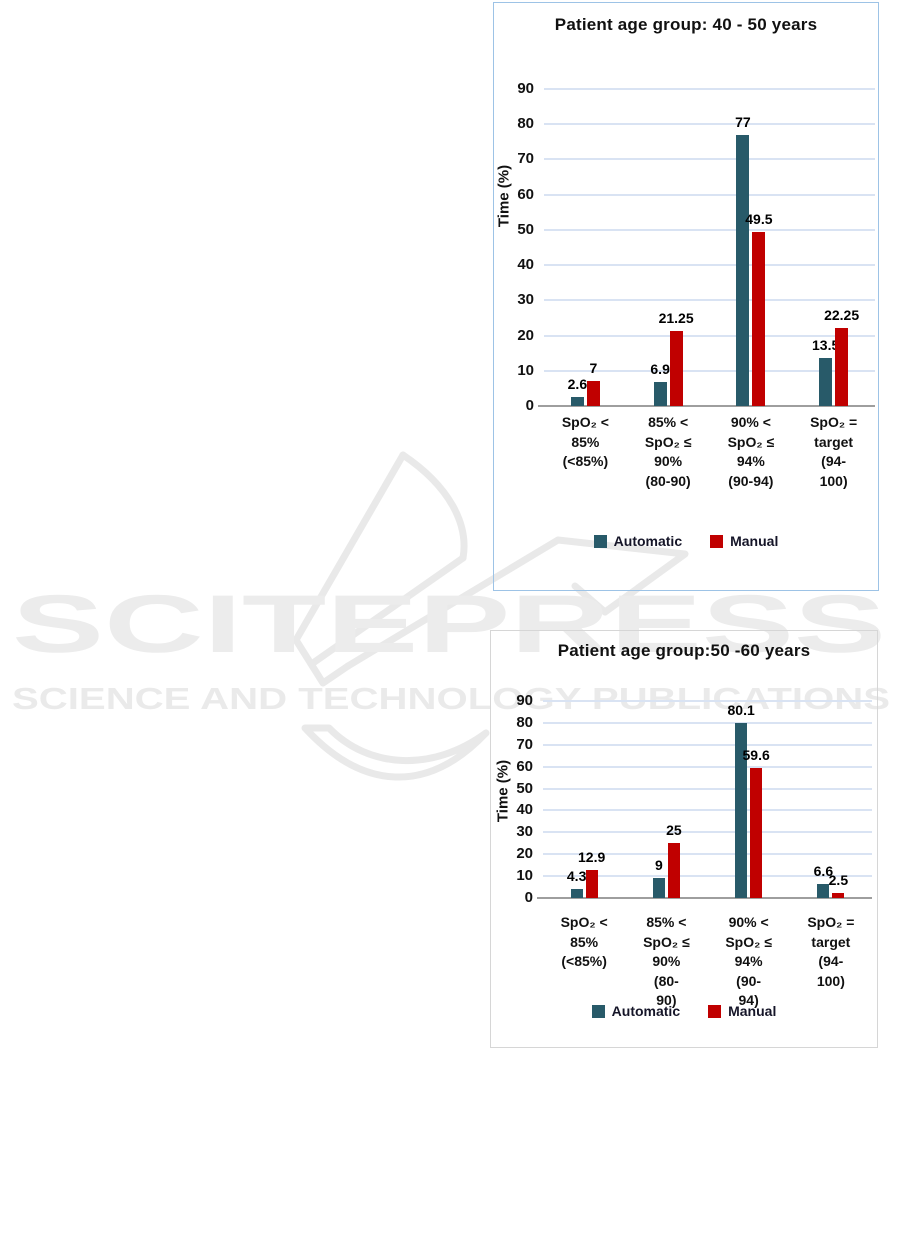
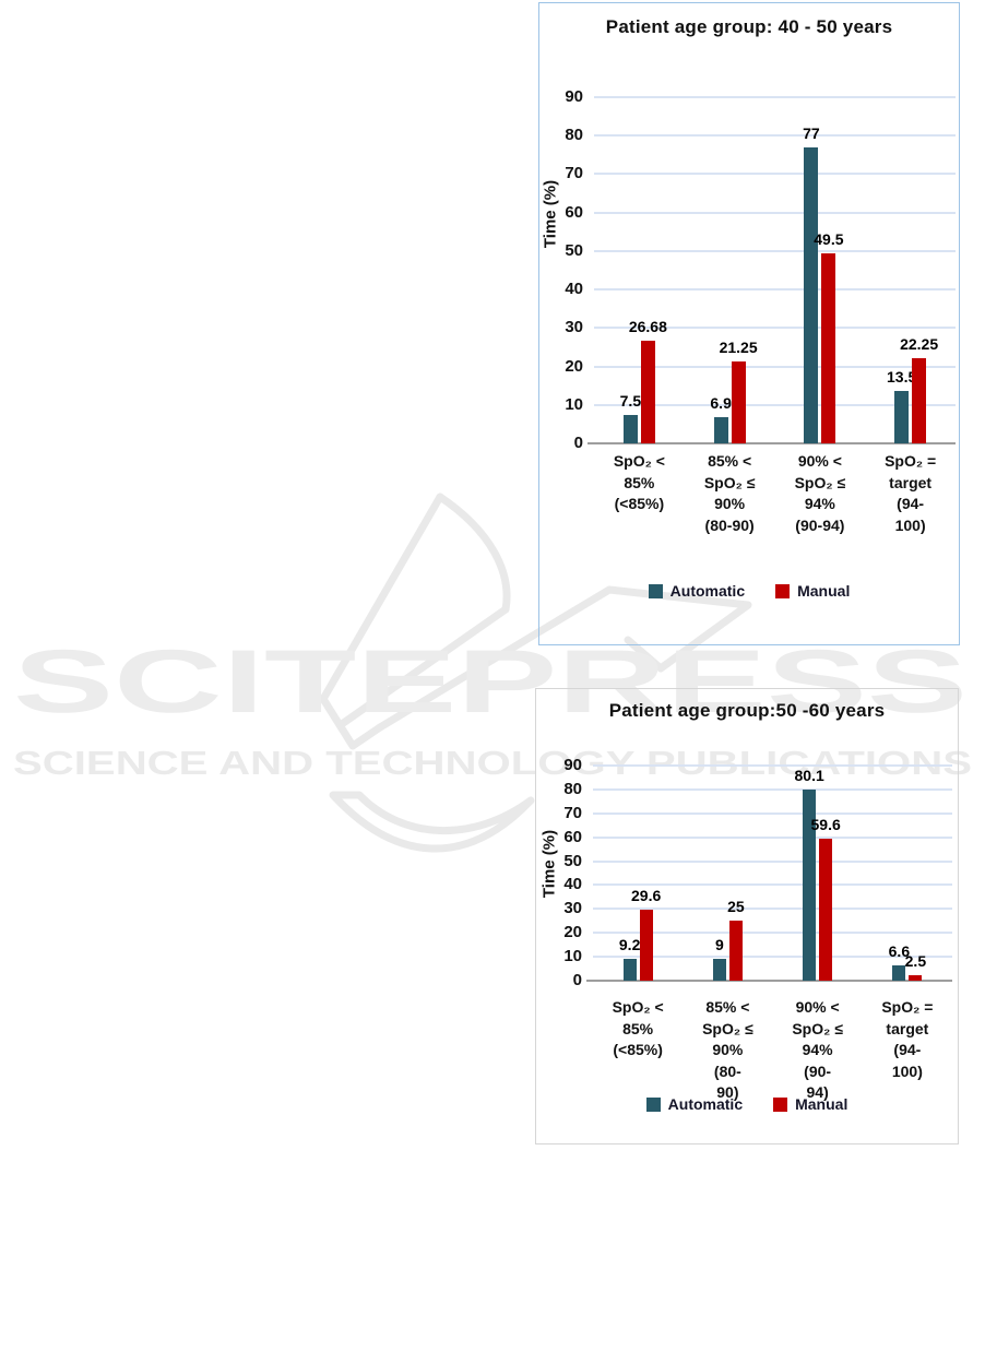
Patient age group: 40 - 50 years/Automatic/SpO₂ < 85% (<85%): 2.6 -> 7.5
Patient age group: 40 - 50 years/Manual/SpO₂ < 85% (<85%): 7 -> 26.68
Patient age group:50 -60 years/Automatic/SpO₂ < 85% (<85%): 4.3 -> 9.2
Patient age group:50 -60 years/Manual/SpO₂ < 85% (<85%): 12.9 -> 29.6
